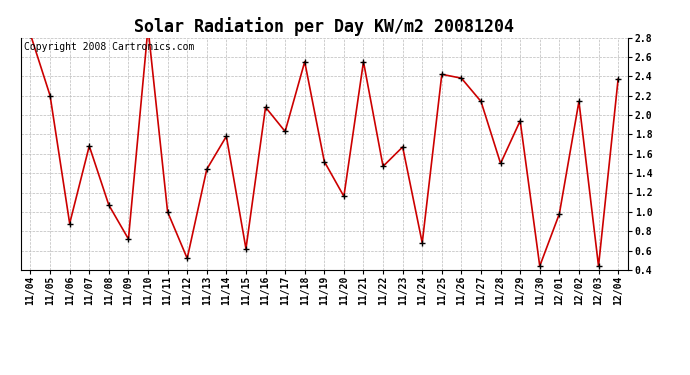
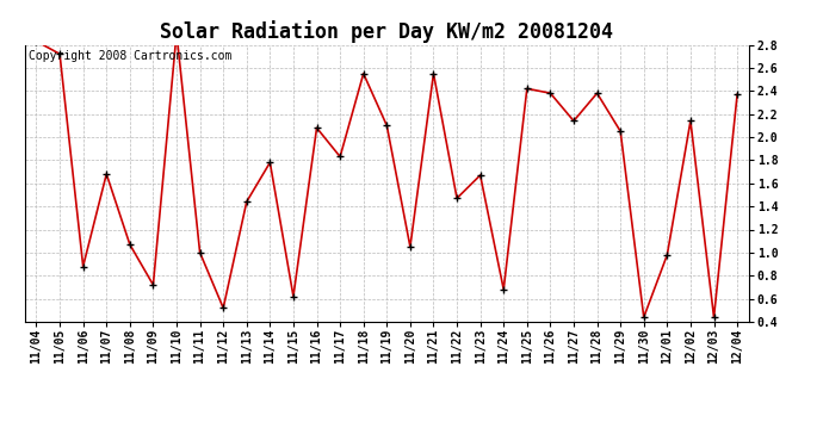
11/05: 2.20 -> 2.72
11/19: 1.52 -> 2.10
11/20: 1.16 -> 1.05
11/28: 1.50 -> 2.38
11/29: 1.94 -> 2.05
